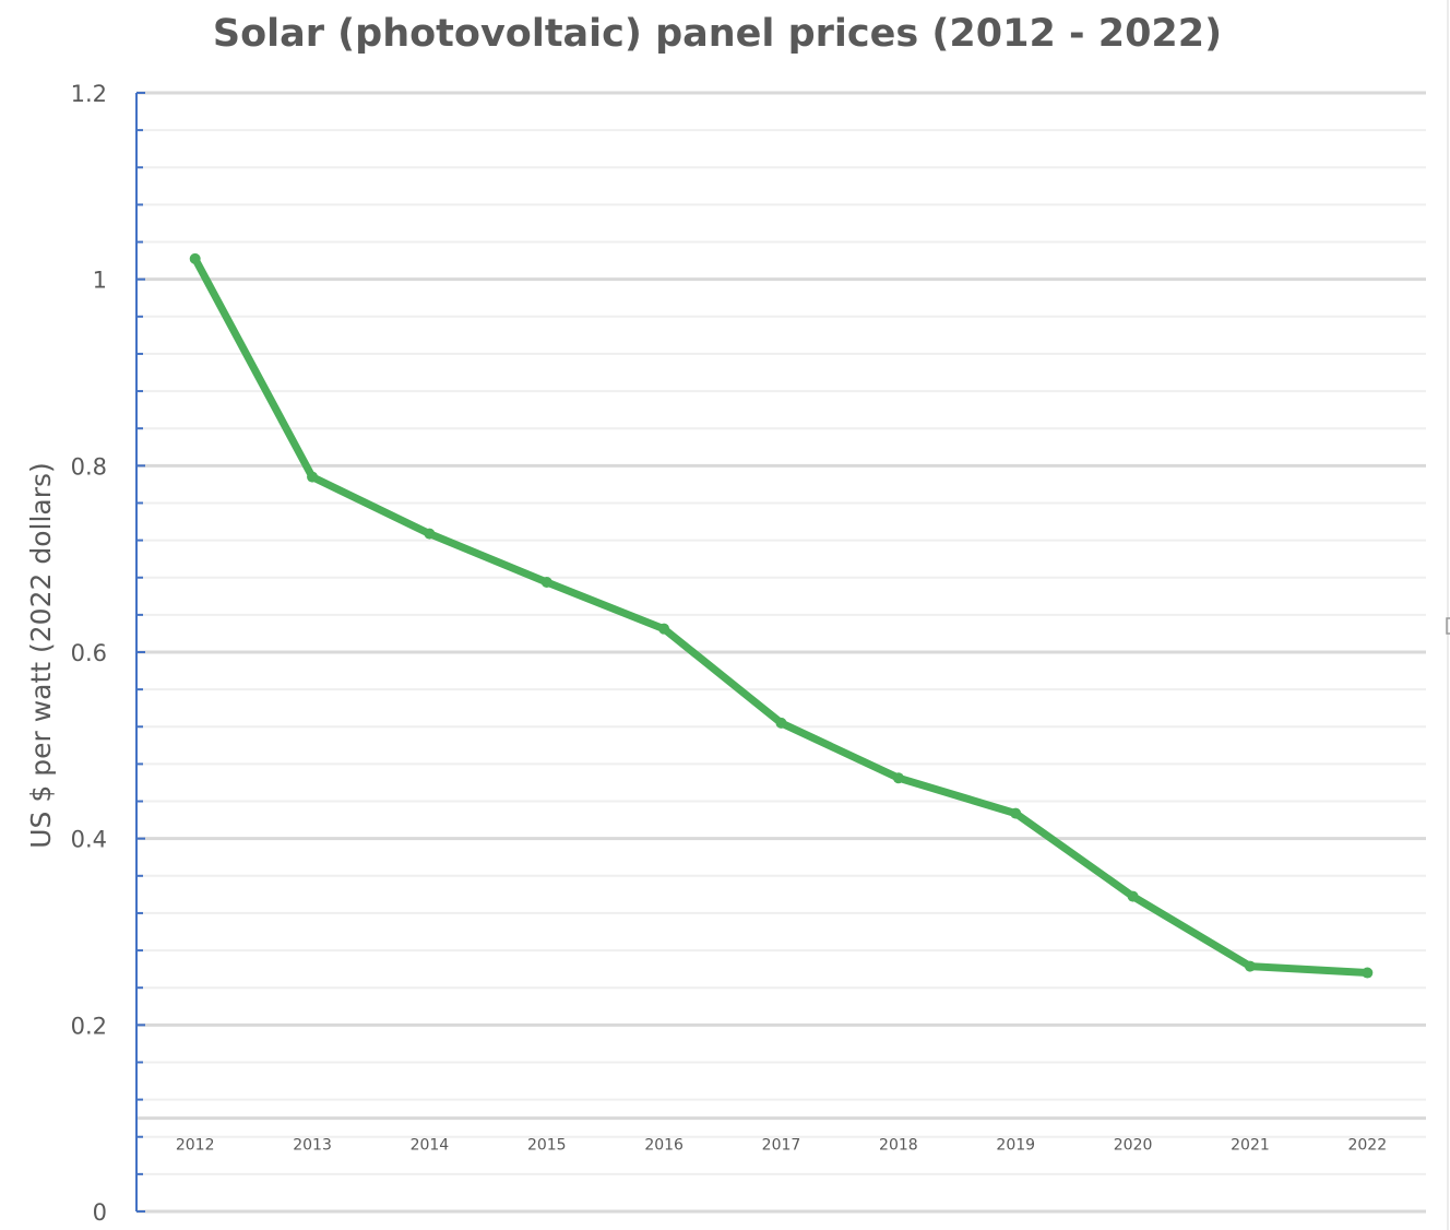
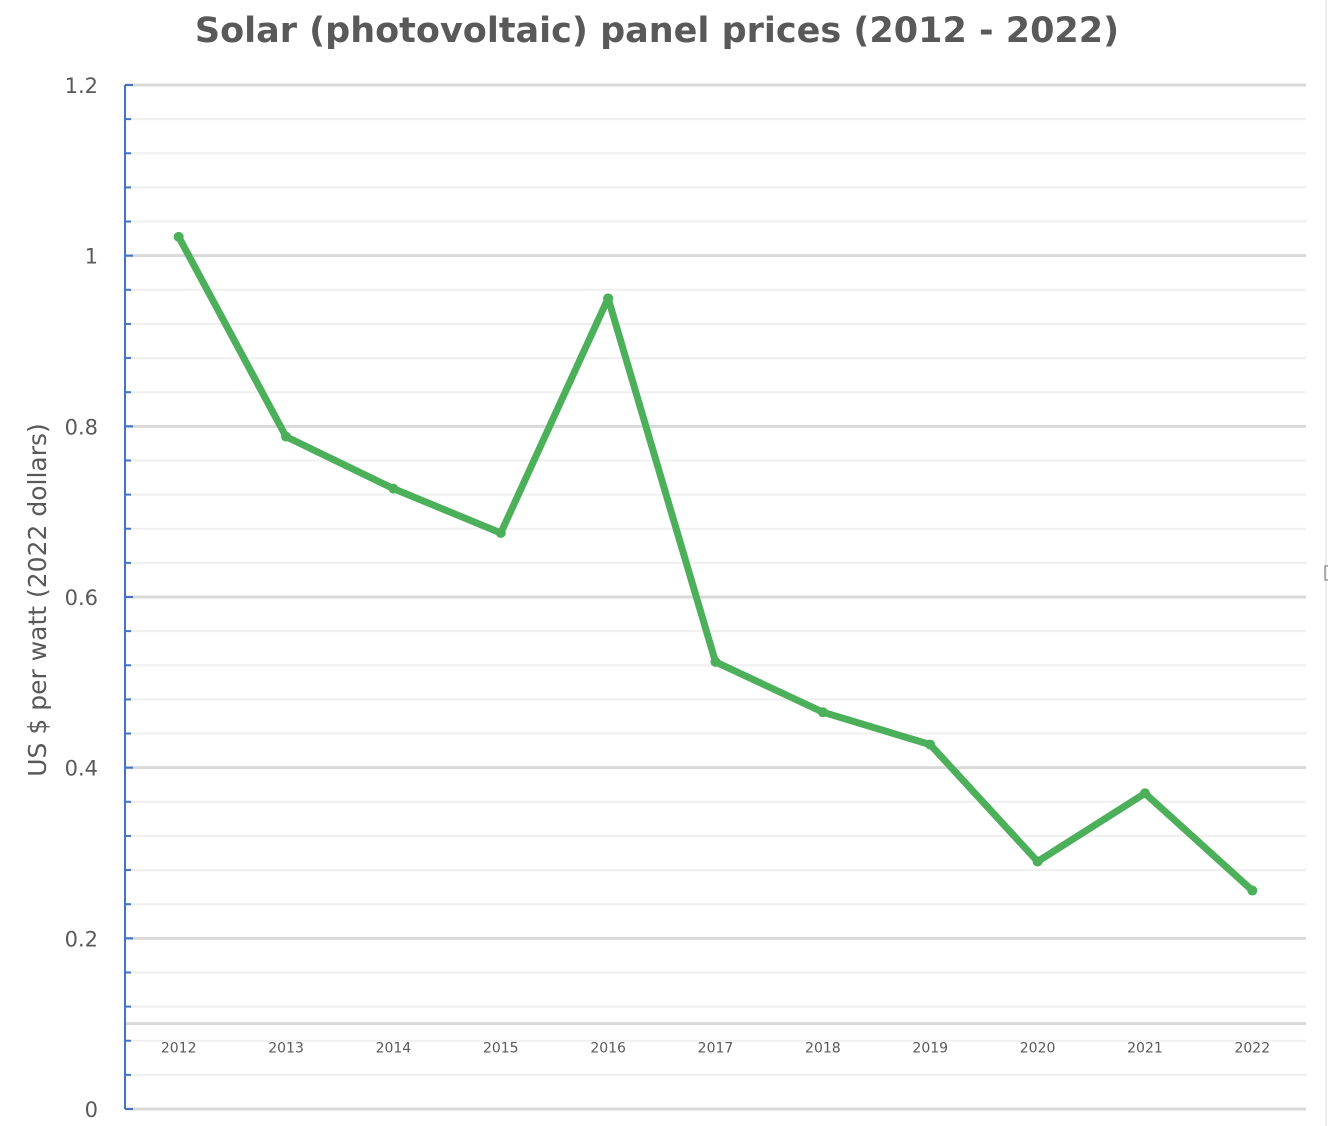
2016: 0.62 -> 0.95
2020: 0.34 -> 0.29
2021: 0.26 -> 0.37
